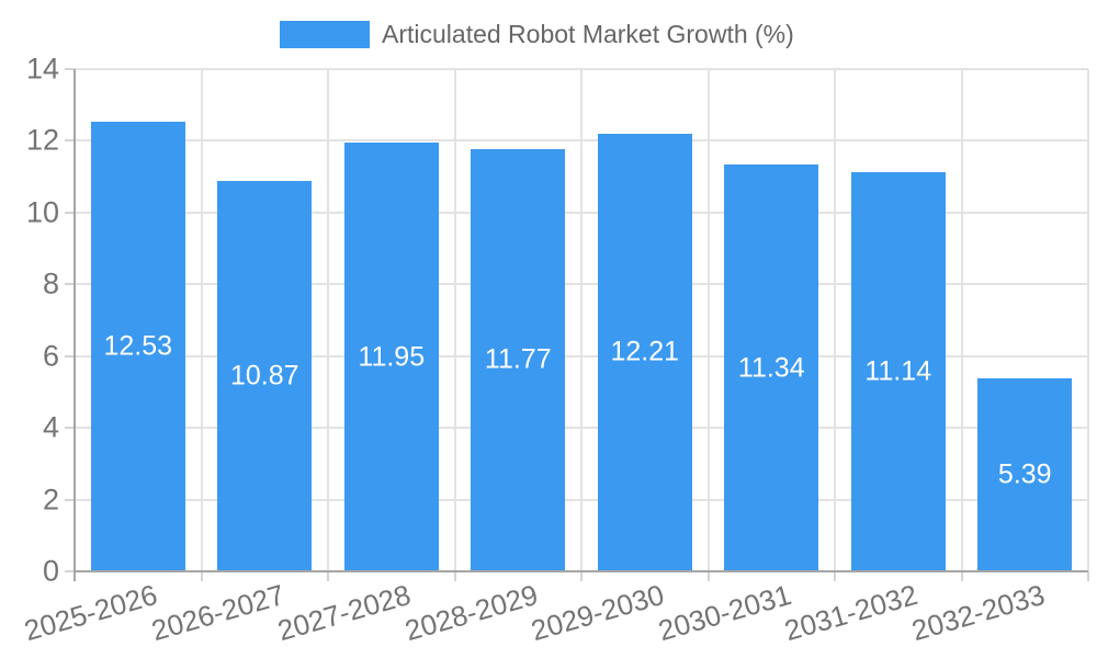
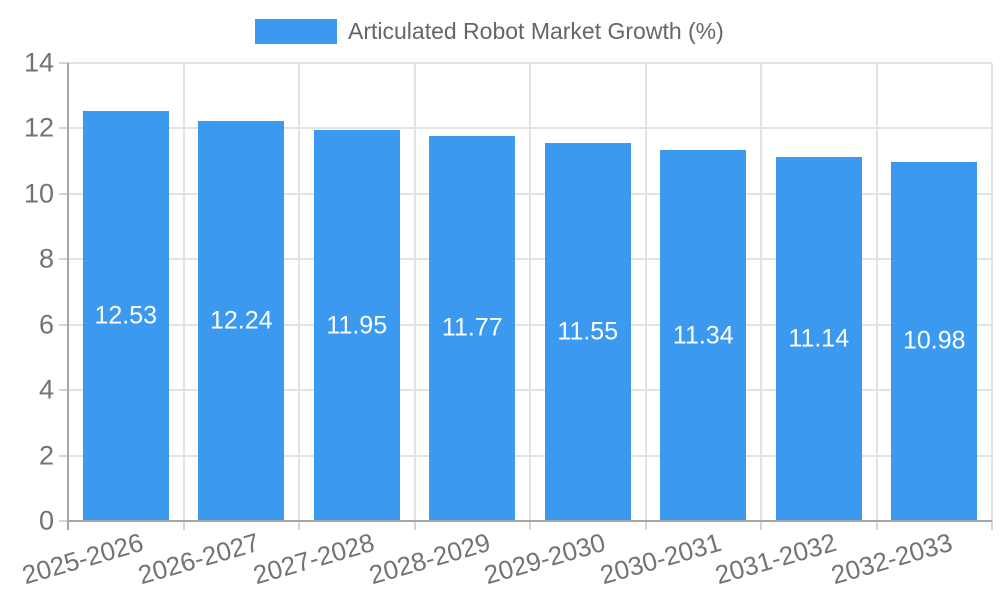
2026-2027: 10.87 -> 12.24
2029-2030: 12.21 -> 11.55
2032-2033: 5.39 -> 10.98
